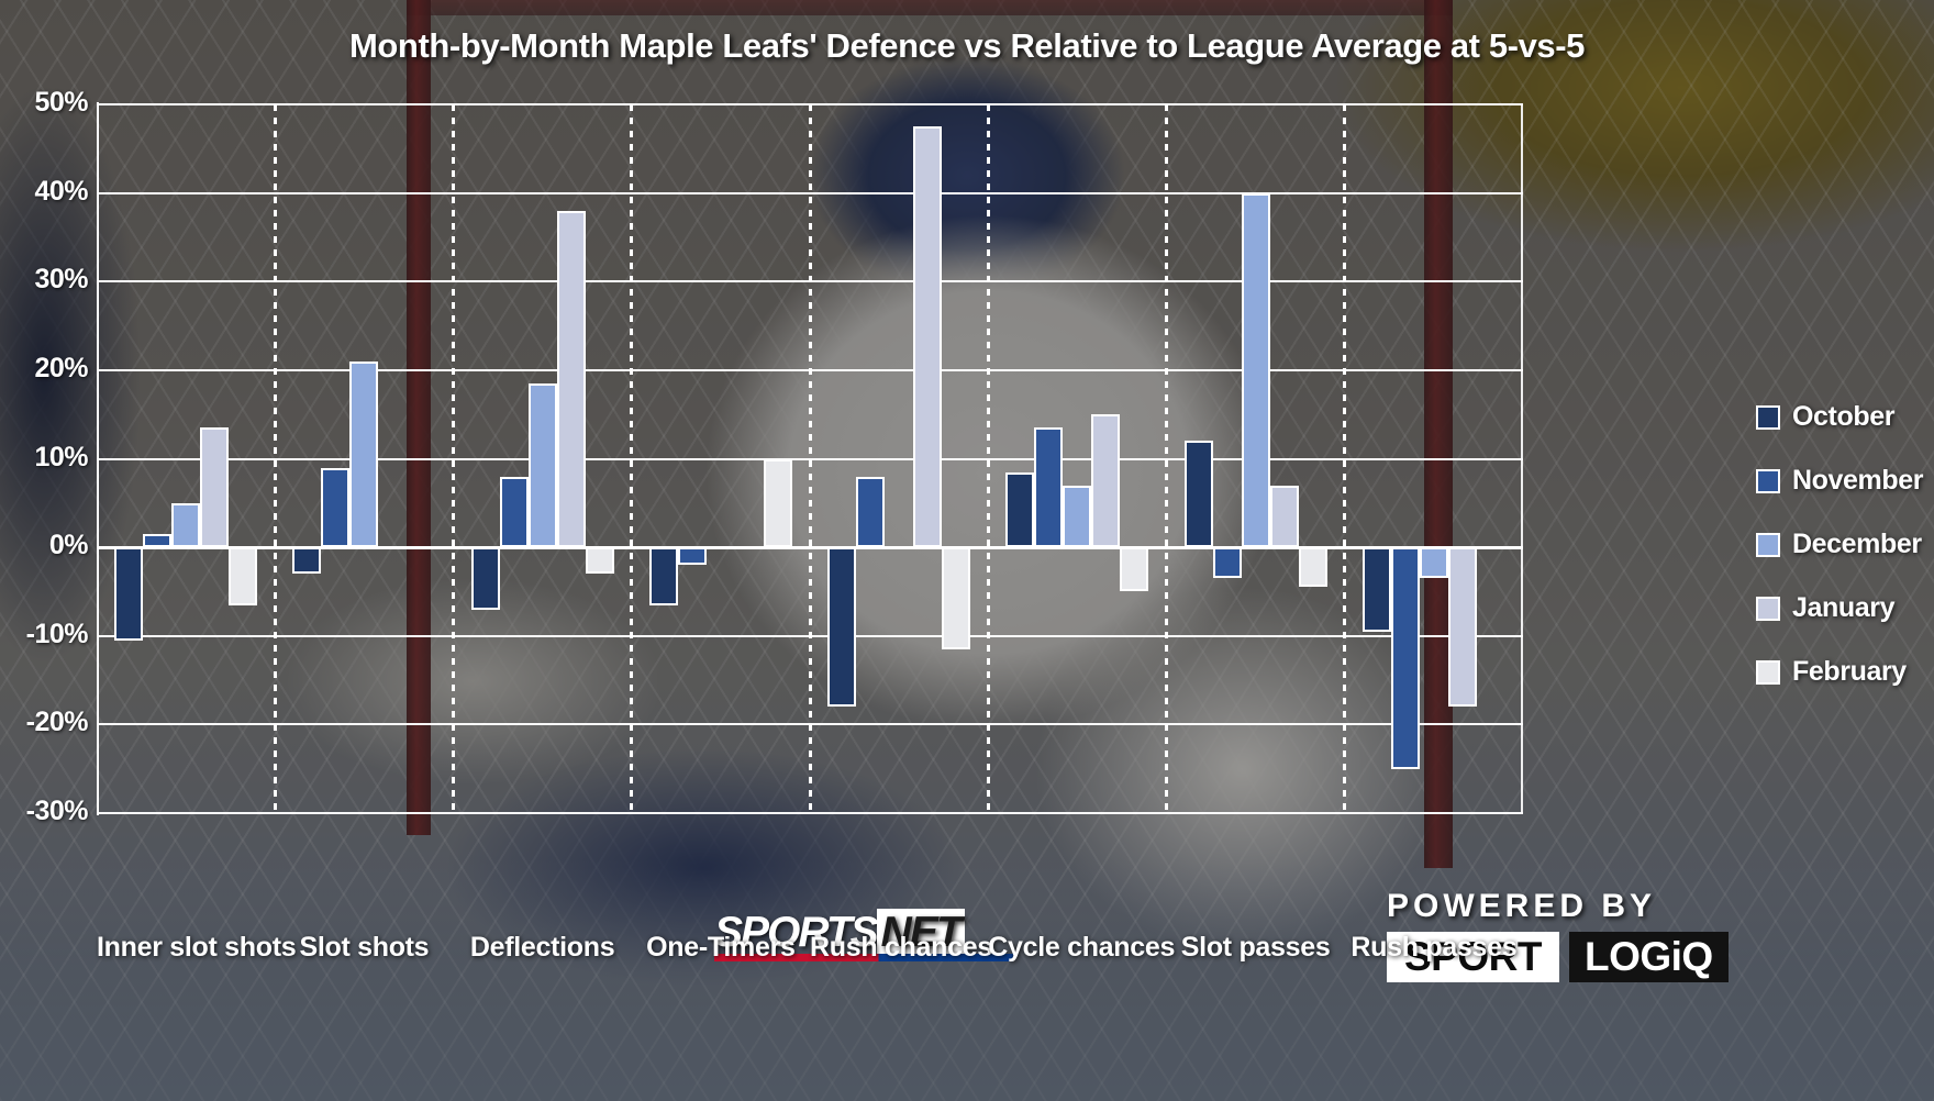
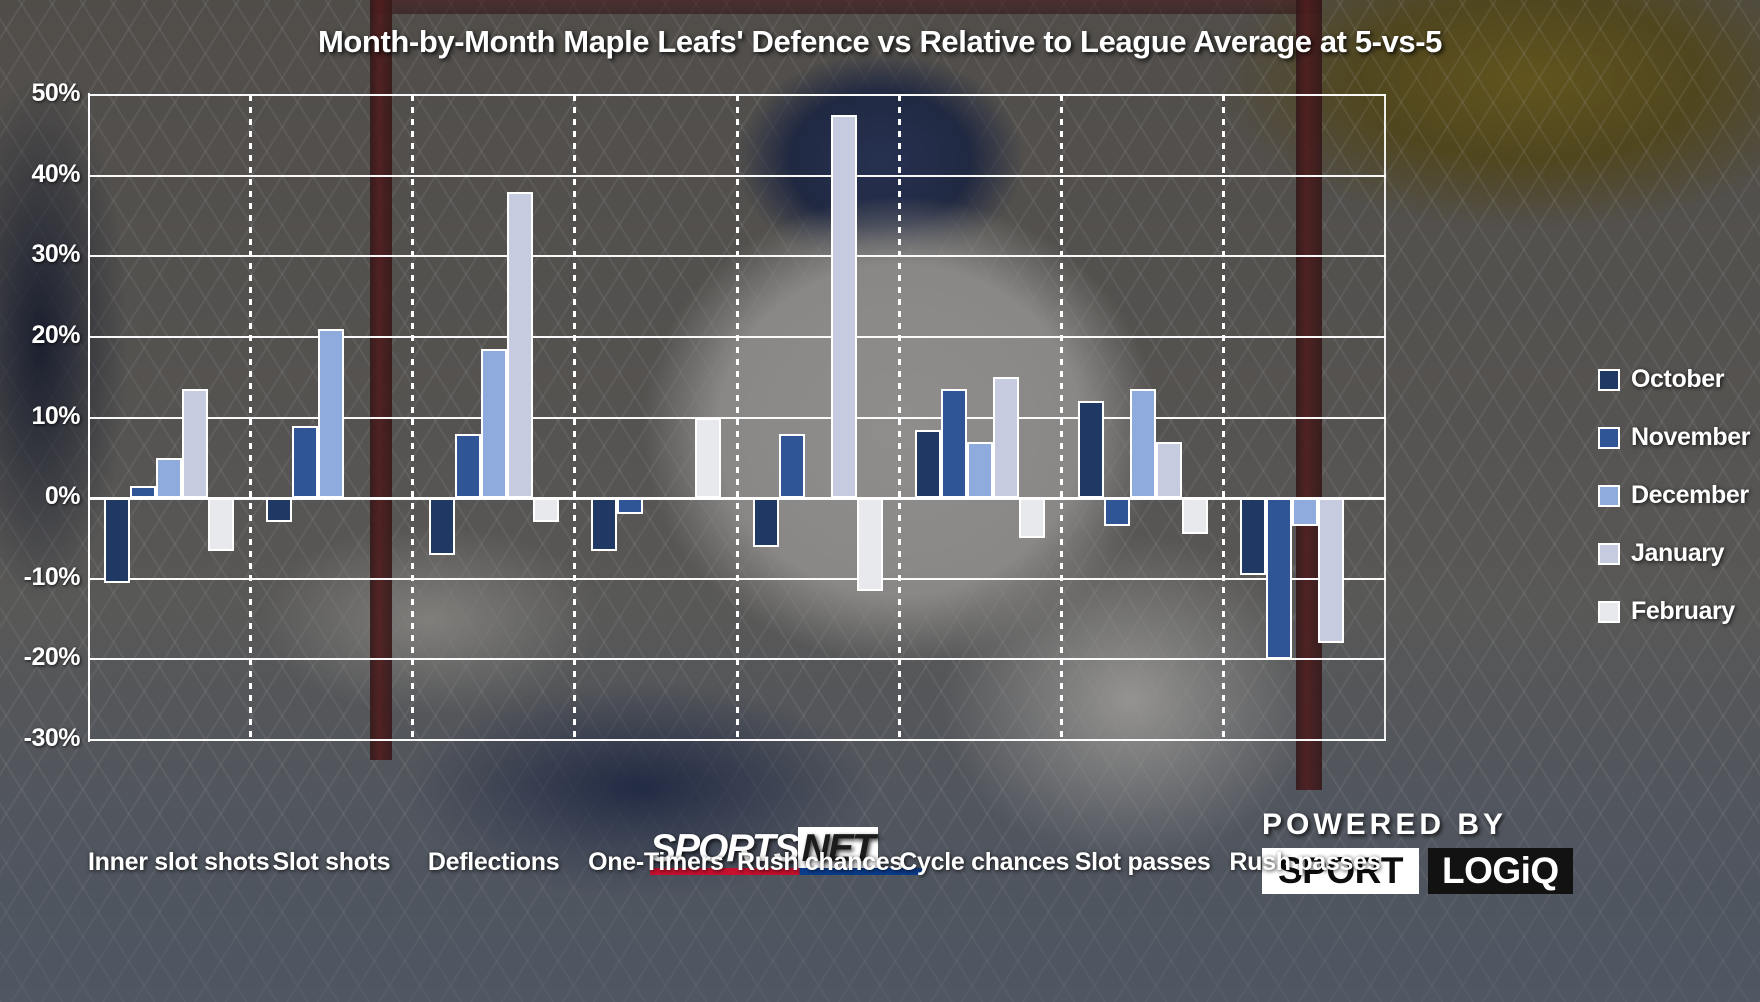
October/Rush chances: -18% -> -6%
December/Slot passes: 40% -> 14%
November/Rush passes: -25% -> -20%
